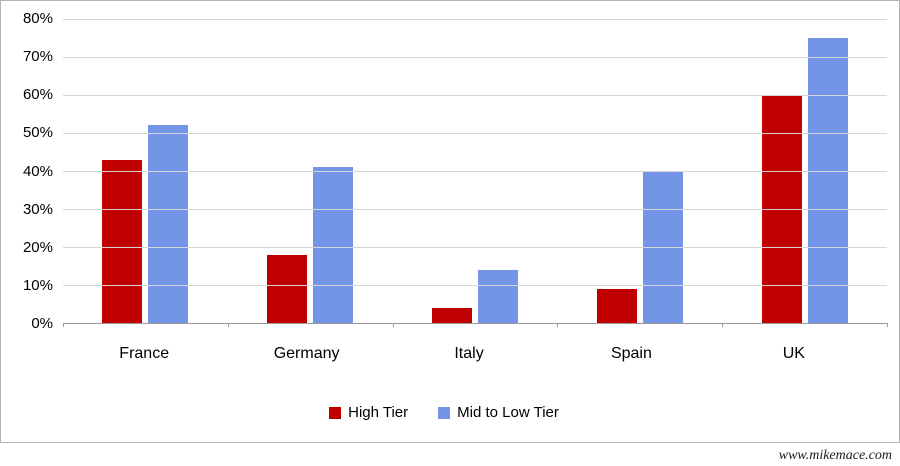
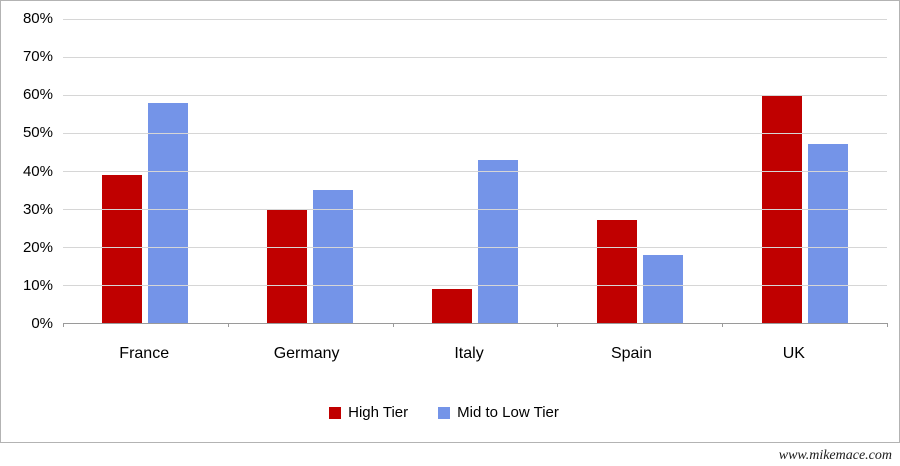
High Tier/France: 43% -> 39%
Mid to Low Tier/France: 52% -> 58%
High Tier/Germany: 18% -> 30%
Mid to Low Tier/Germany: 41% -> 35%
High Tier/Italy: 4% -> 9%
Mid to Low Tier/Italy: 14% -> 43%
High Tier/Spain: 9% -> 27%
Mid to Low Tier/Spain: 40% -> 18%
Mid to Low Tier/UK: 75% -> 47%
